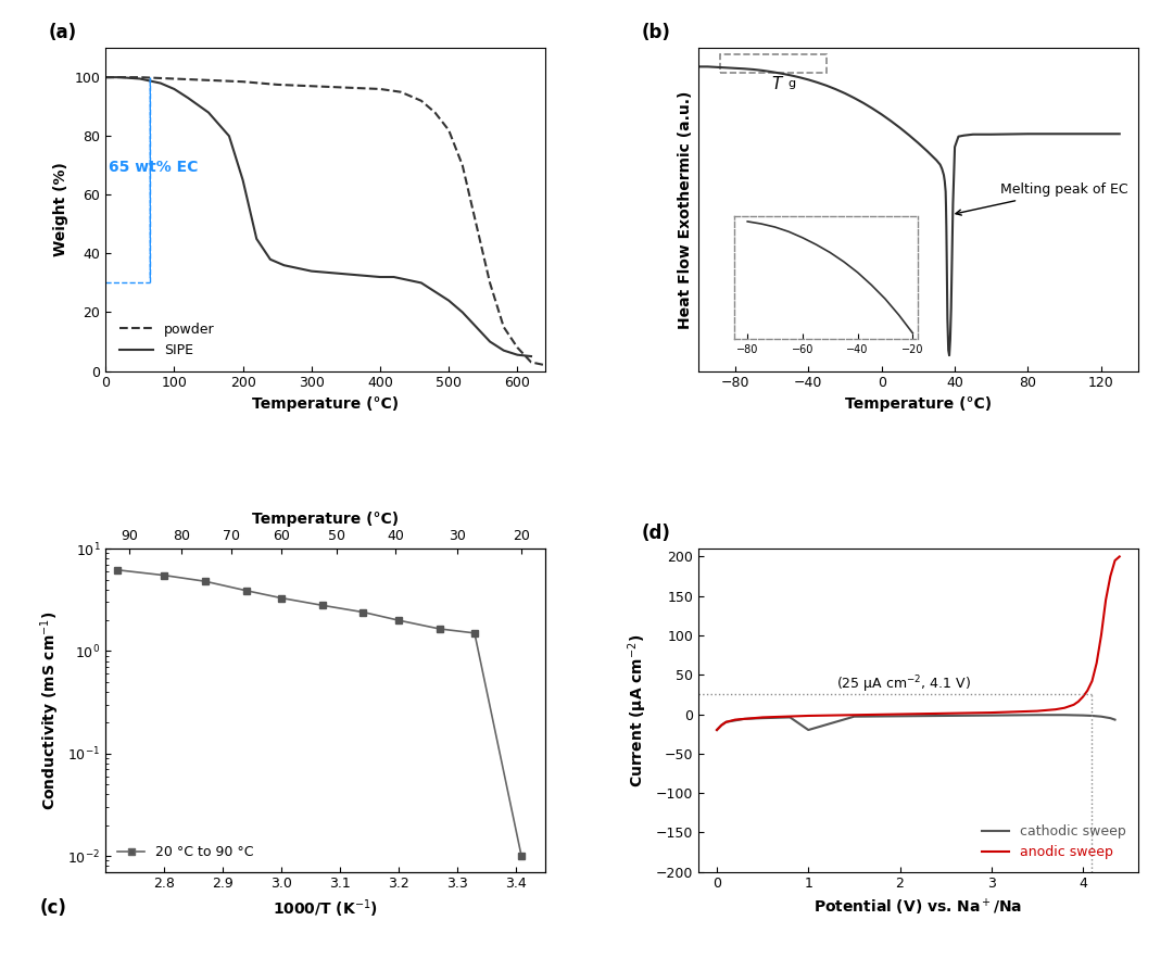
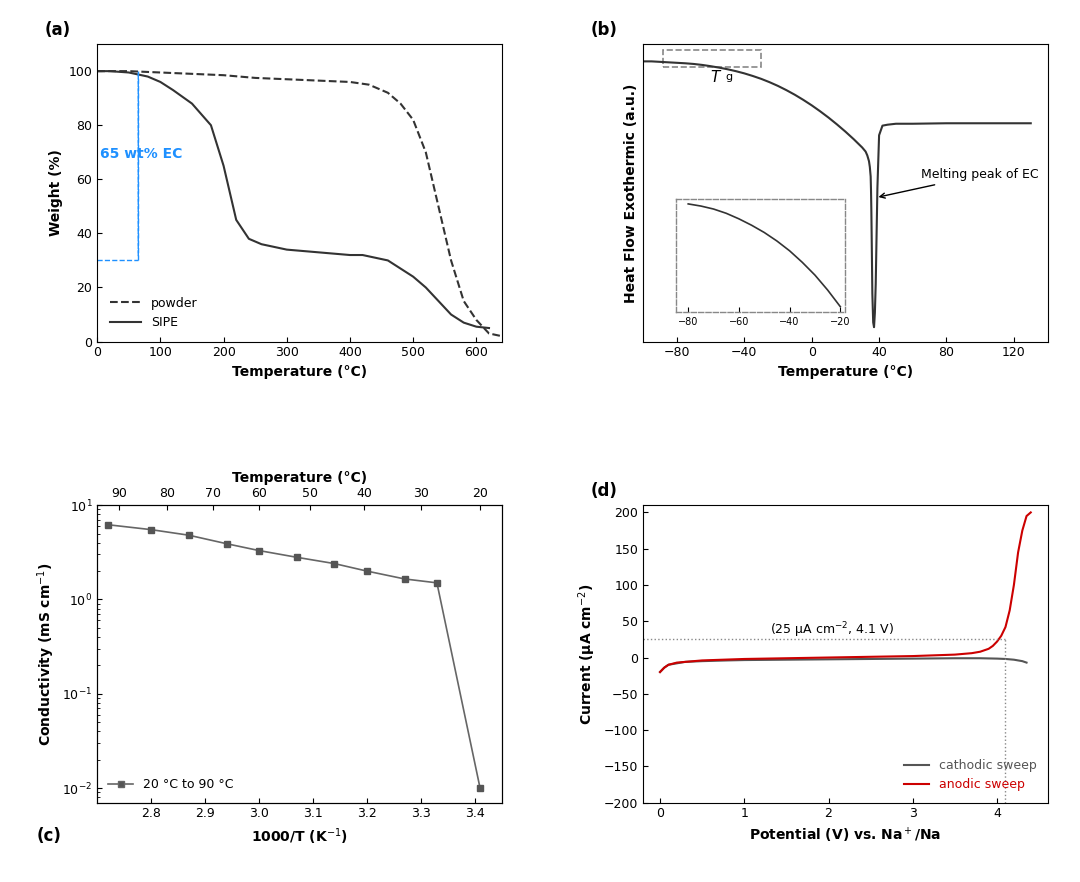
cathodic sweep/1: -20 -> -4
